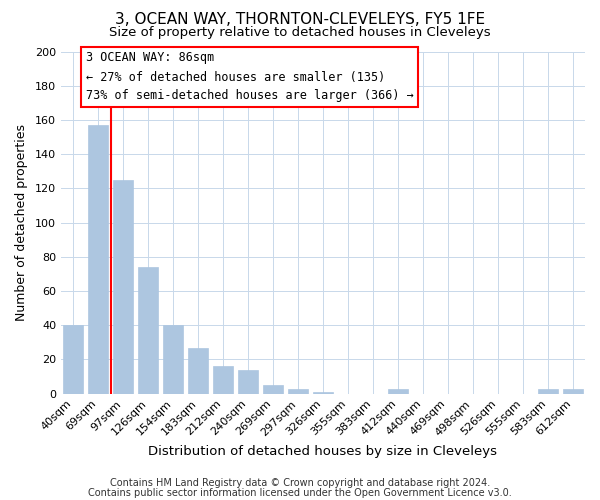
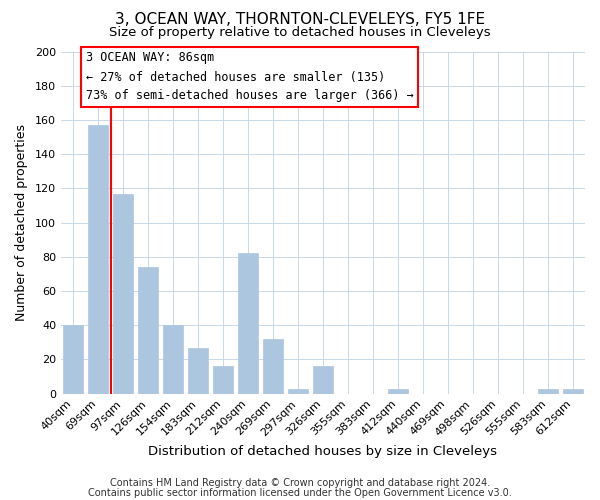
97sqm: 125 -> 117
240sqm: 14 -> 82
269sqm: 5 -> 32
326sqm: 1 -> 16
